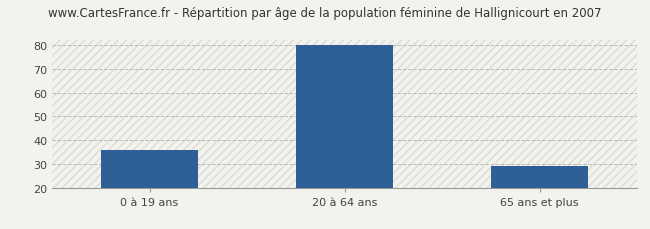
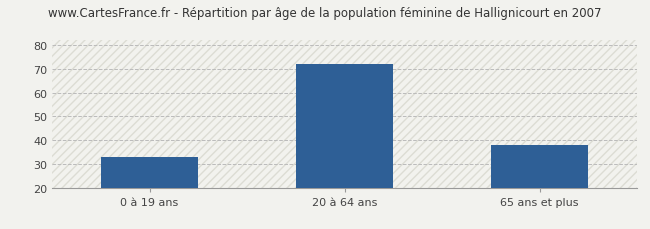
0 à 19 ans: 36 -> 33
20 à 64 ans: 80 -> 72
65 ans et plus: 29 -> 38
